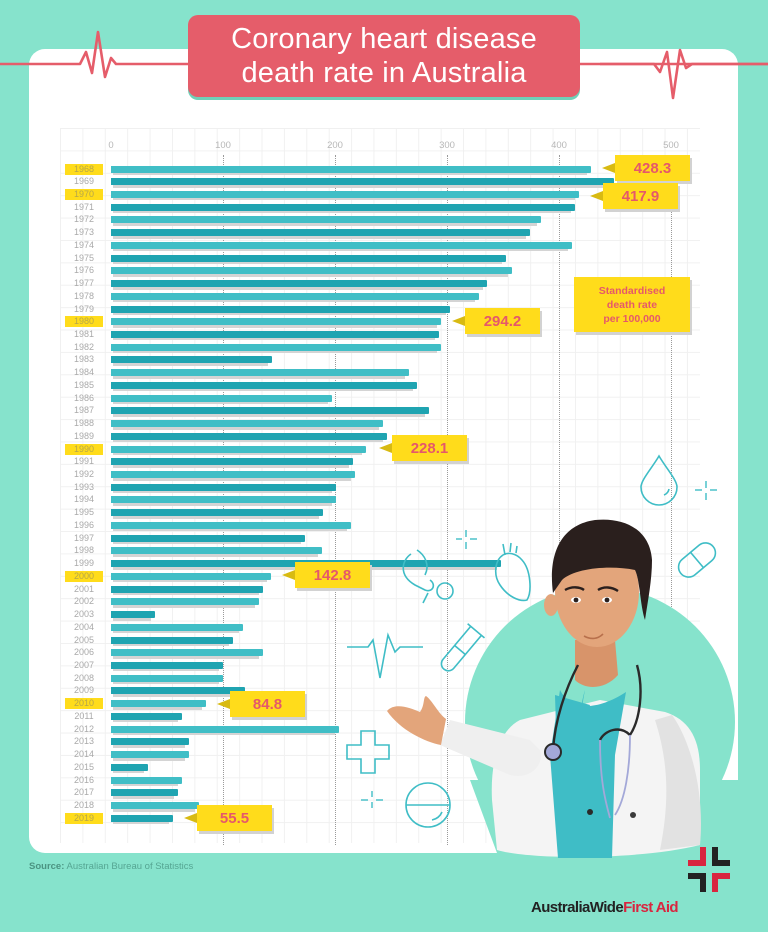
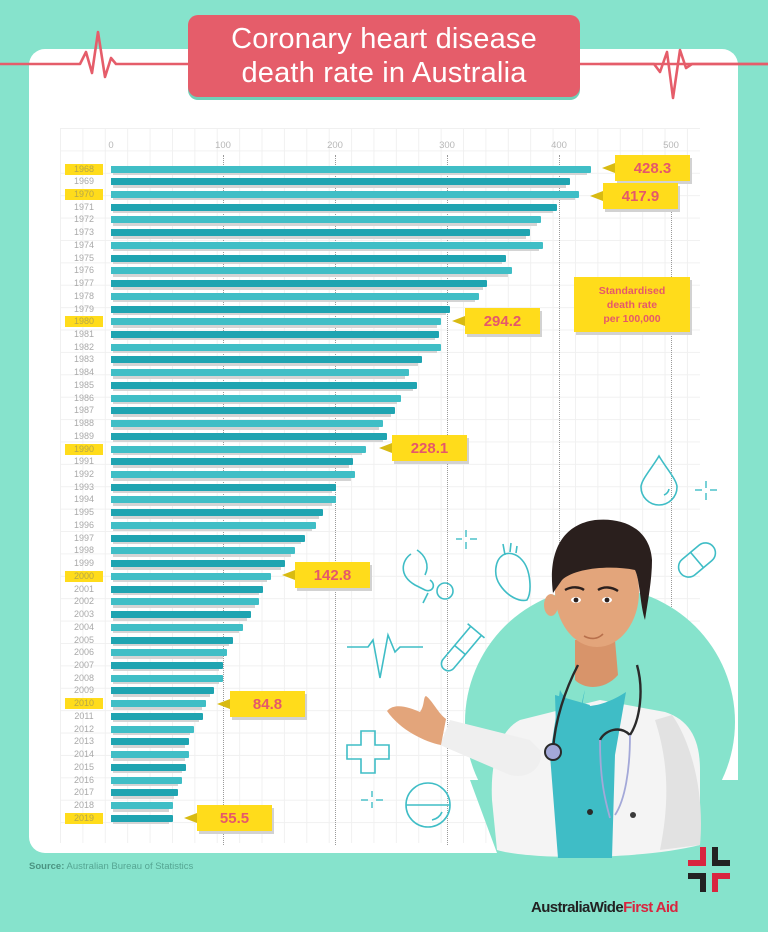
1969: 449 -> 410
1971: 414 -> 398
1974: 412 -> 386
1983: 144 -> 278
1986: 197 -> 259
1987: 284 -> 254
1996: 214 -> 183
1998: 188 -> 164
1999: 348 -> 155
2003: 39 -> 125
2006: 136 -> 104
2009: 120 -> 92
2011: 63 -> 82
2012: 204 -> 74
2015: 33 -> 67
2018: 79 -> 55
